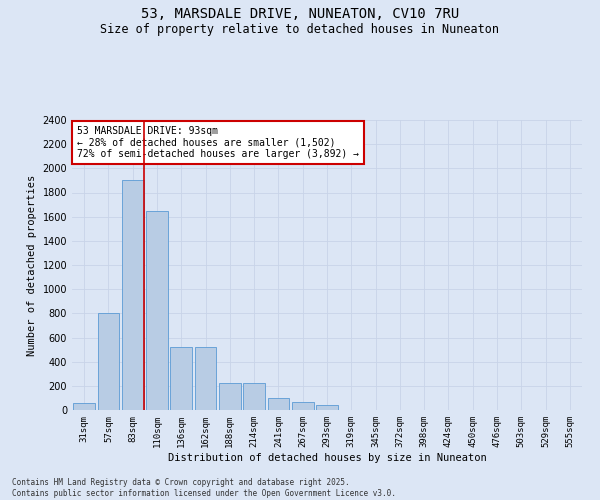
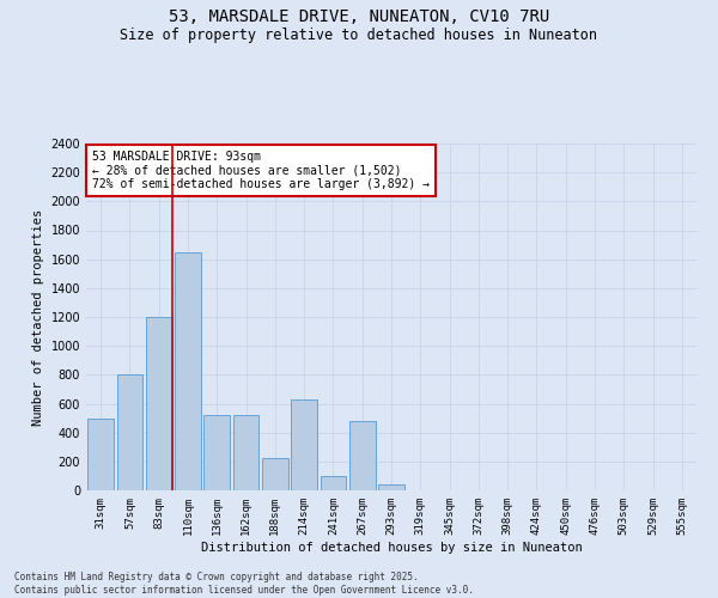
31sqm: 60 -> 500
83sqm: 1900 -> 1200
214sqm: 220 -> 630
267sqm: 70 -> 480
